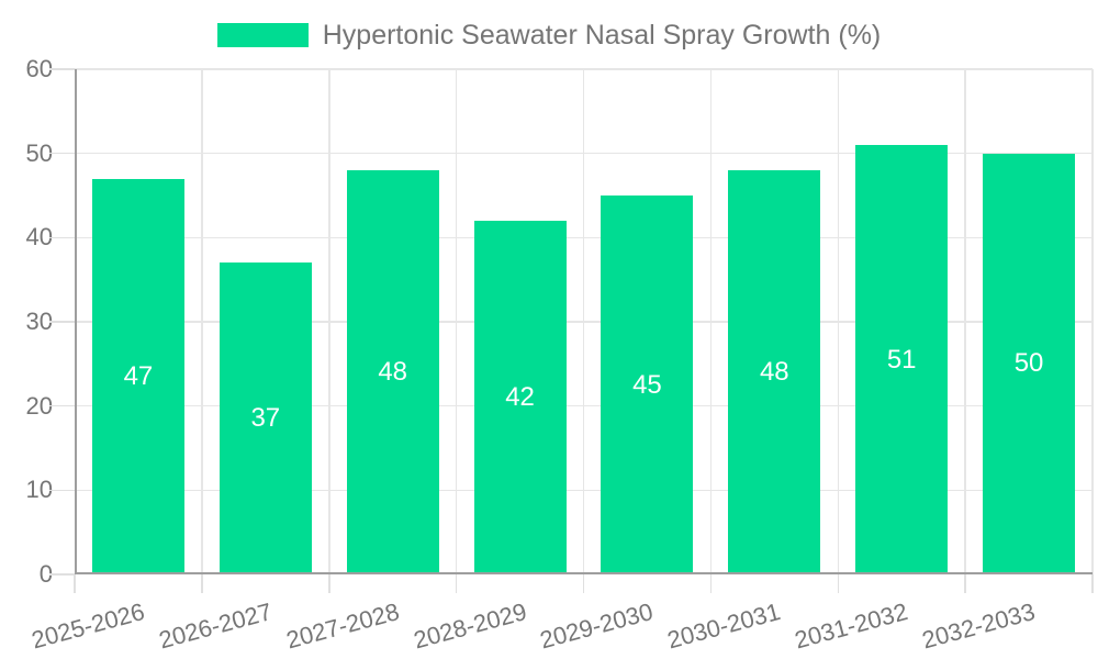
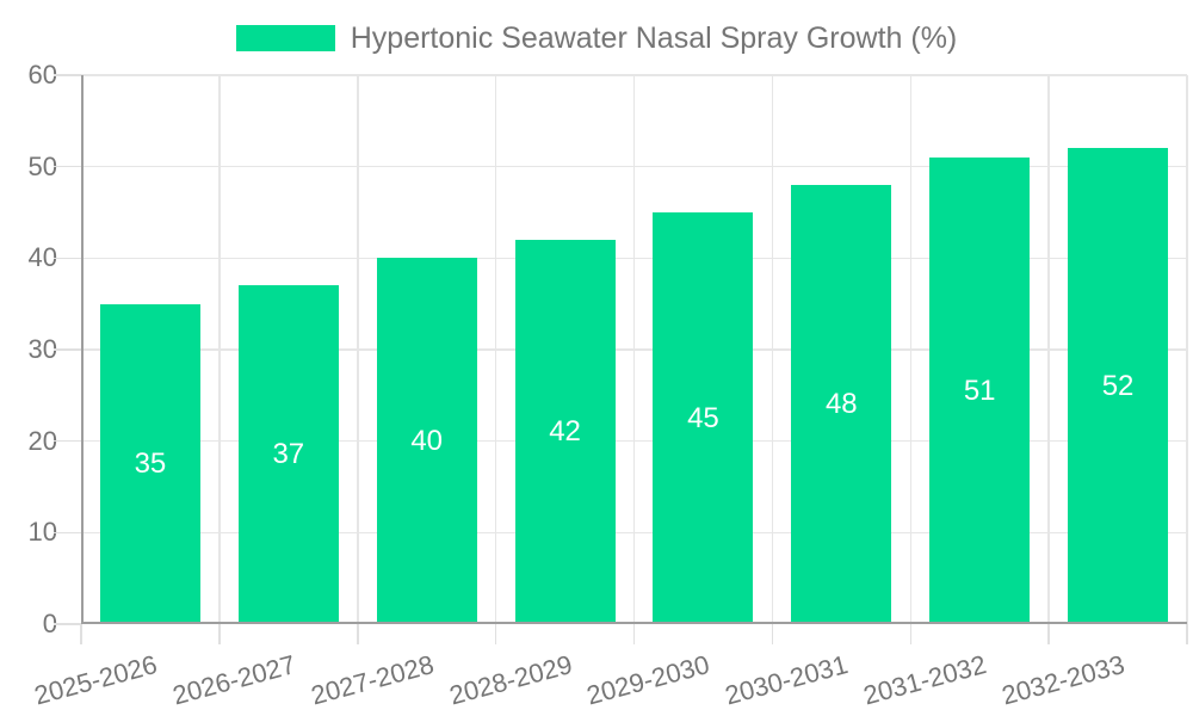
2025-2026: 47 -> 35
2027-2028: 48 -> 40
2032-2033: 50 -> 52
